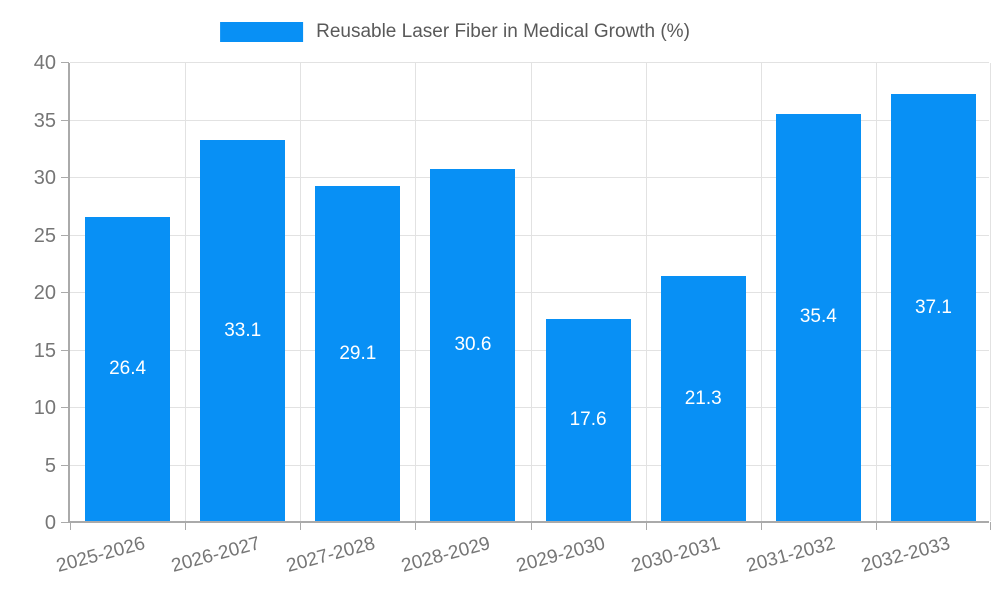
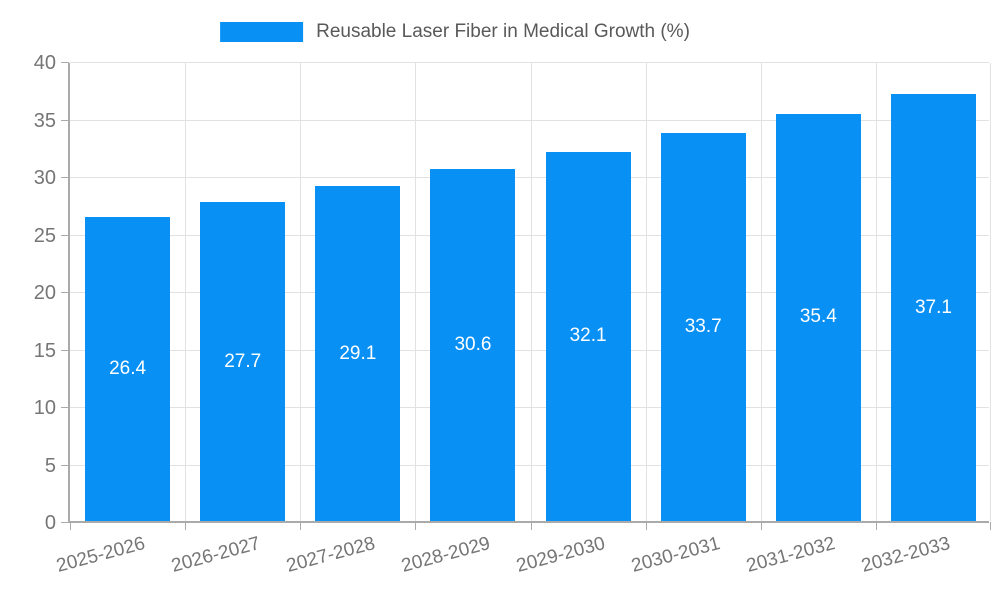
2026-2027: 33.1 -> 27.7
2029-2030: 17.6 -> 32.1
2030-2031: 21.3 -> 33.7
